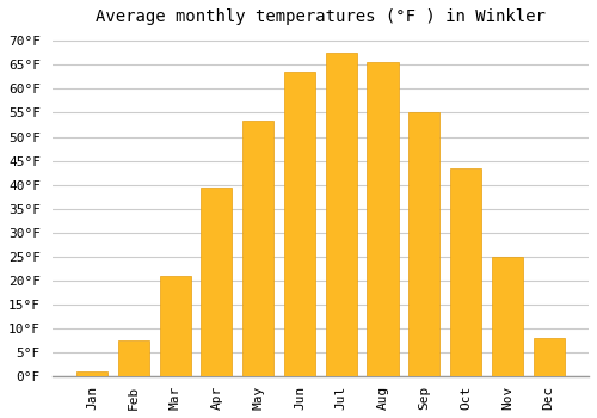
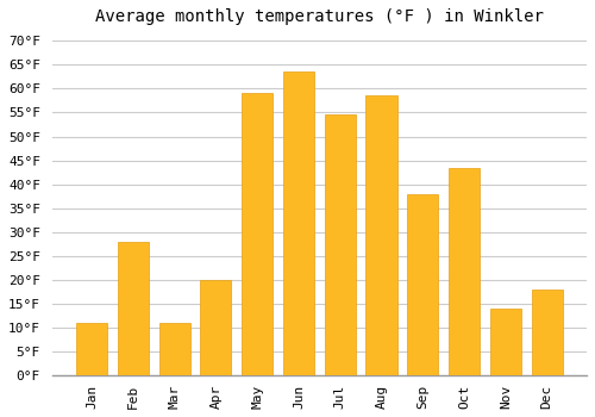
Jan: 1.0°F -> 11.0°F
Feb: 7.5°F -> 28.0°F
Mar: 21.0°F -> 11.0°F
Apr: 39.5°F -> 20.0°F
May: 53.5°F -> 59.0°F
Jul: 67.5°F -> 54.5°F
Aug: 65.5°F -> 58.5°F
Sep: 55.0°F -> 38.0°F
Nov: 25.0°F -> 14.0°F
Dec: 8.0°F -> 18.0°F
